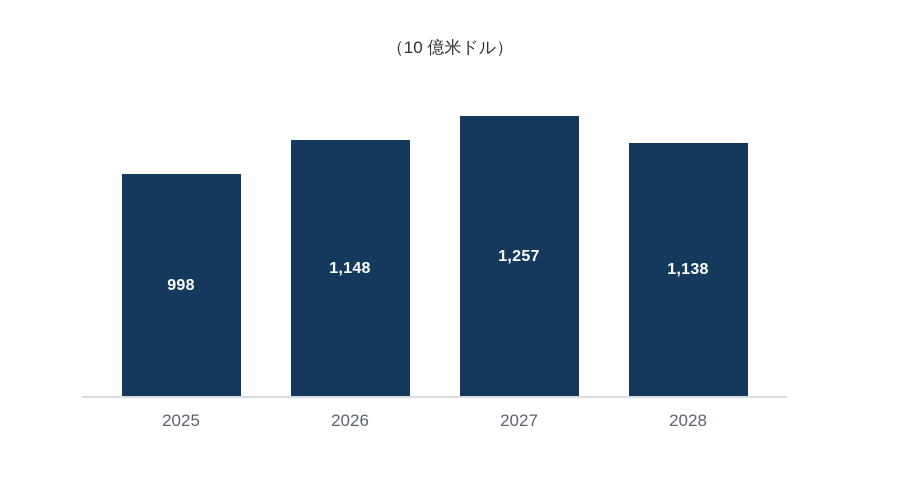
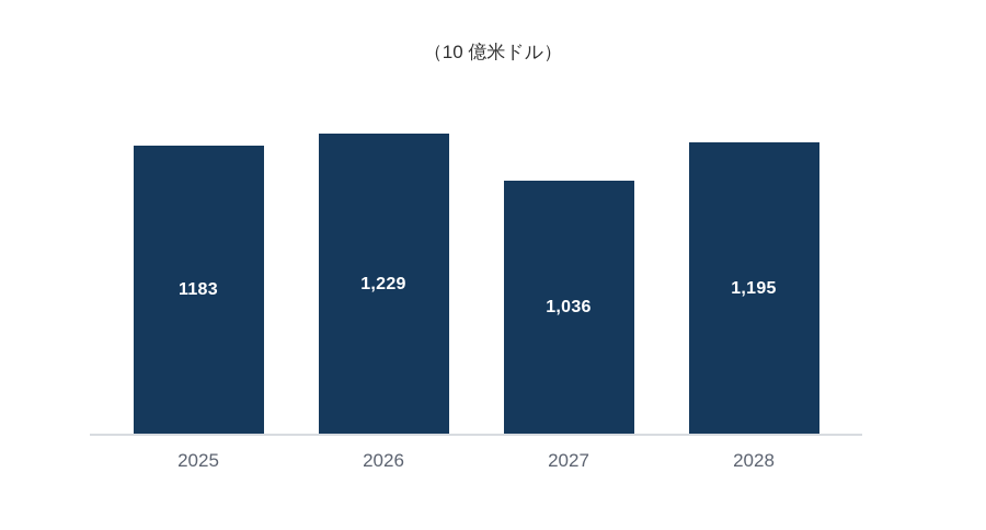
2025: 998 -> 1183
2026: 1,148 -> 1,229
2027: 1,257 -> 1,036
2028: 1,138 -> 1,195
